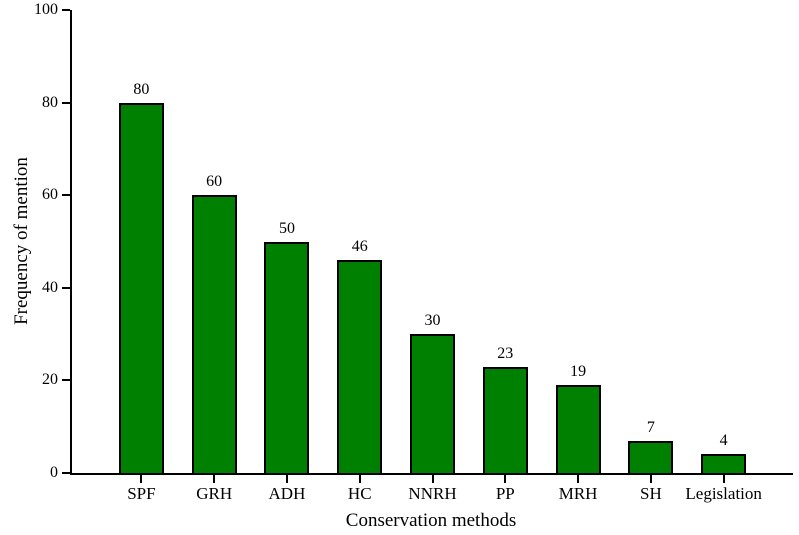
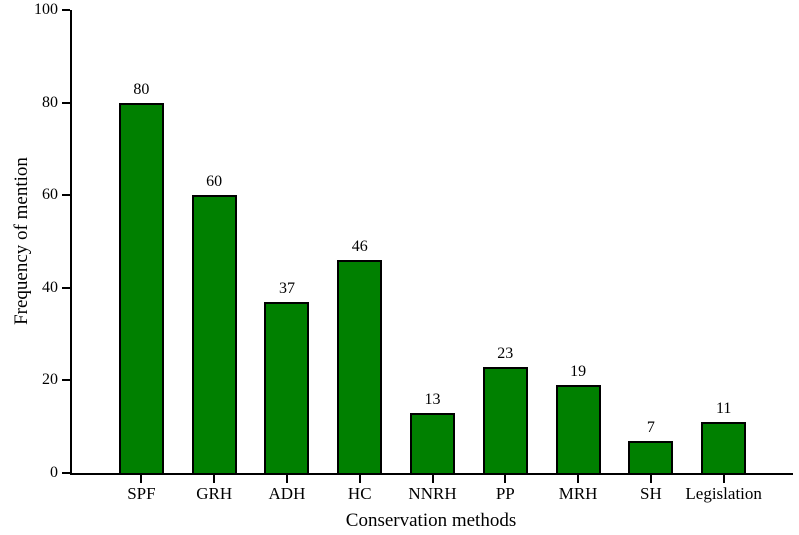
ADH: 50 -> 37
NNRH: 30 -> 13
Legislation: 4 -> 11
